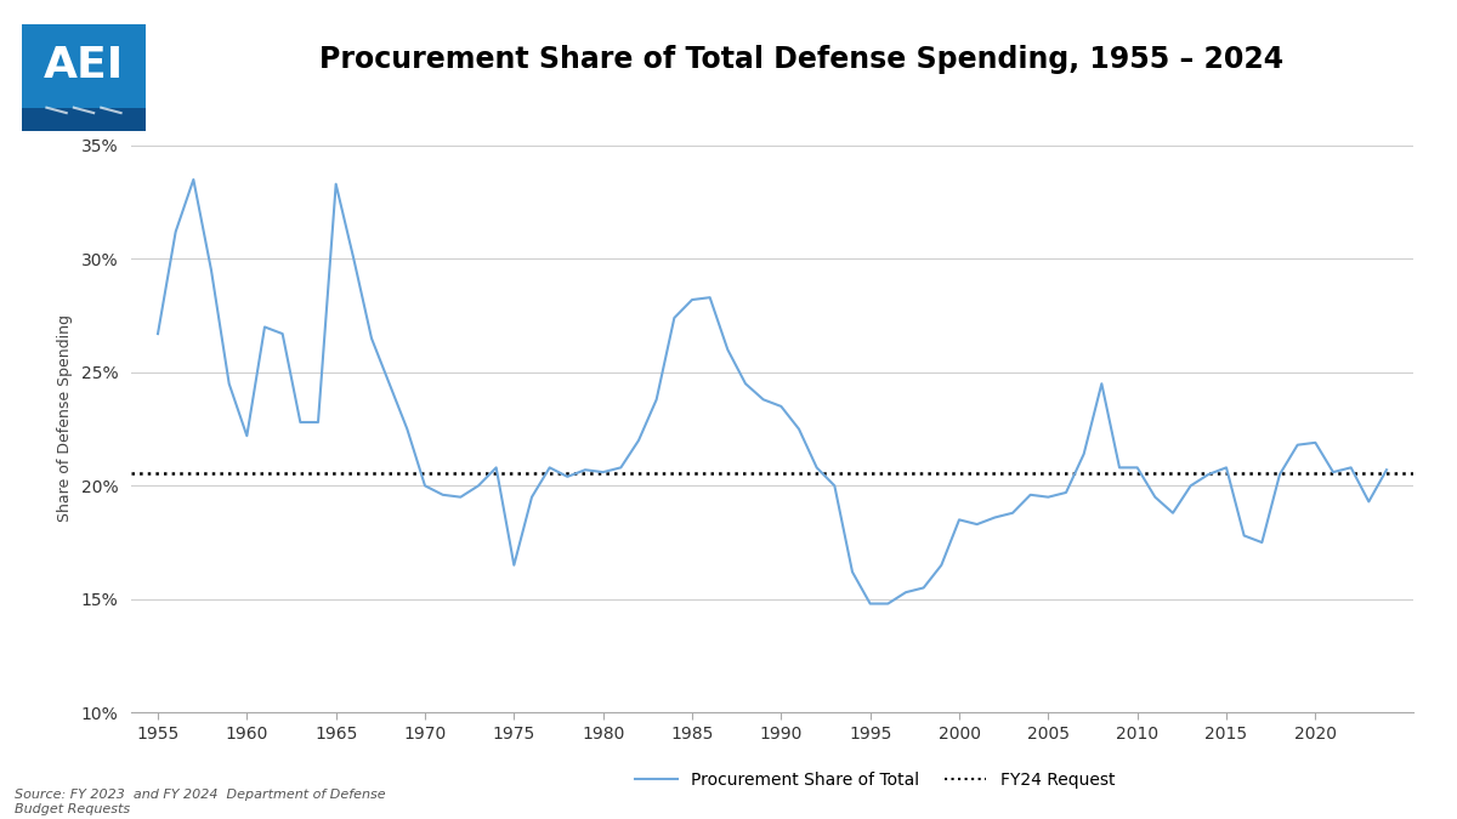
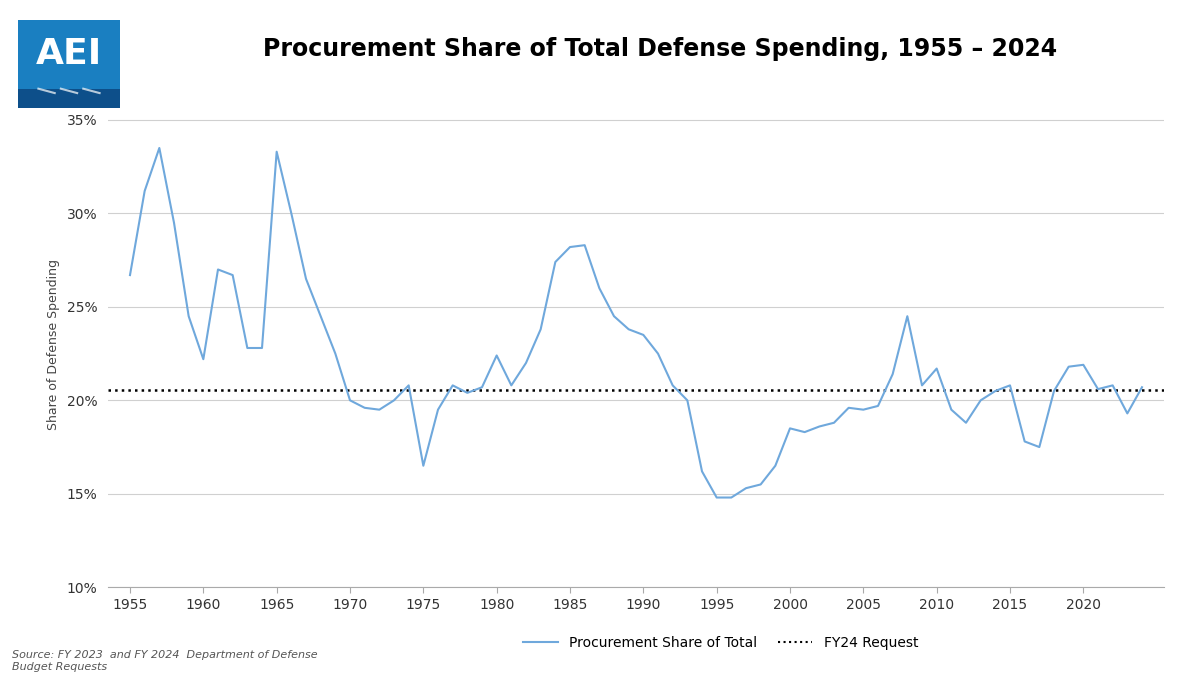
1980: 20.6% -> 22.4%
2010: 20.8% -> 21.7%
